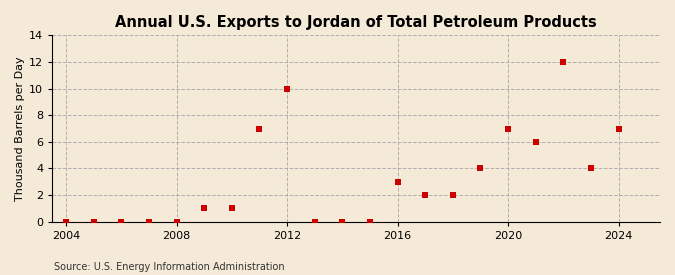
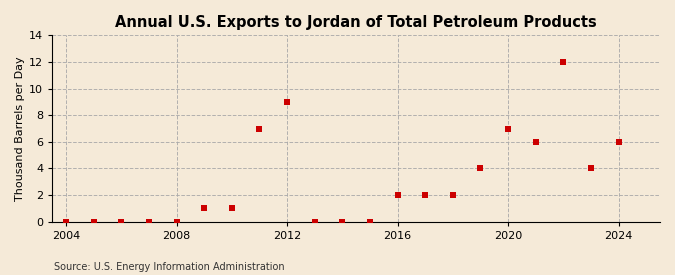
2012: 10 -> 9
2016: 3 -> 2
2024: 7 -> 6
